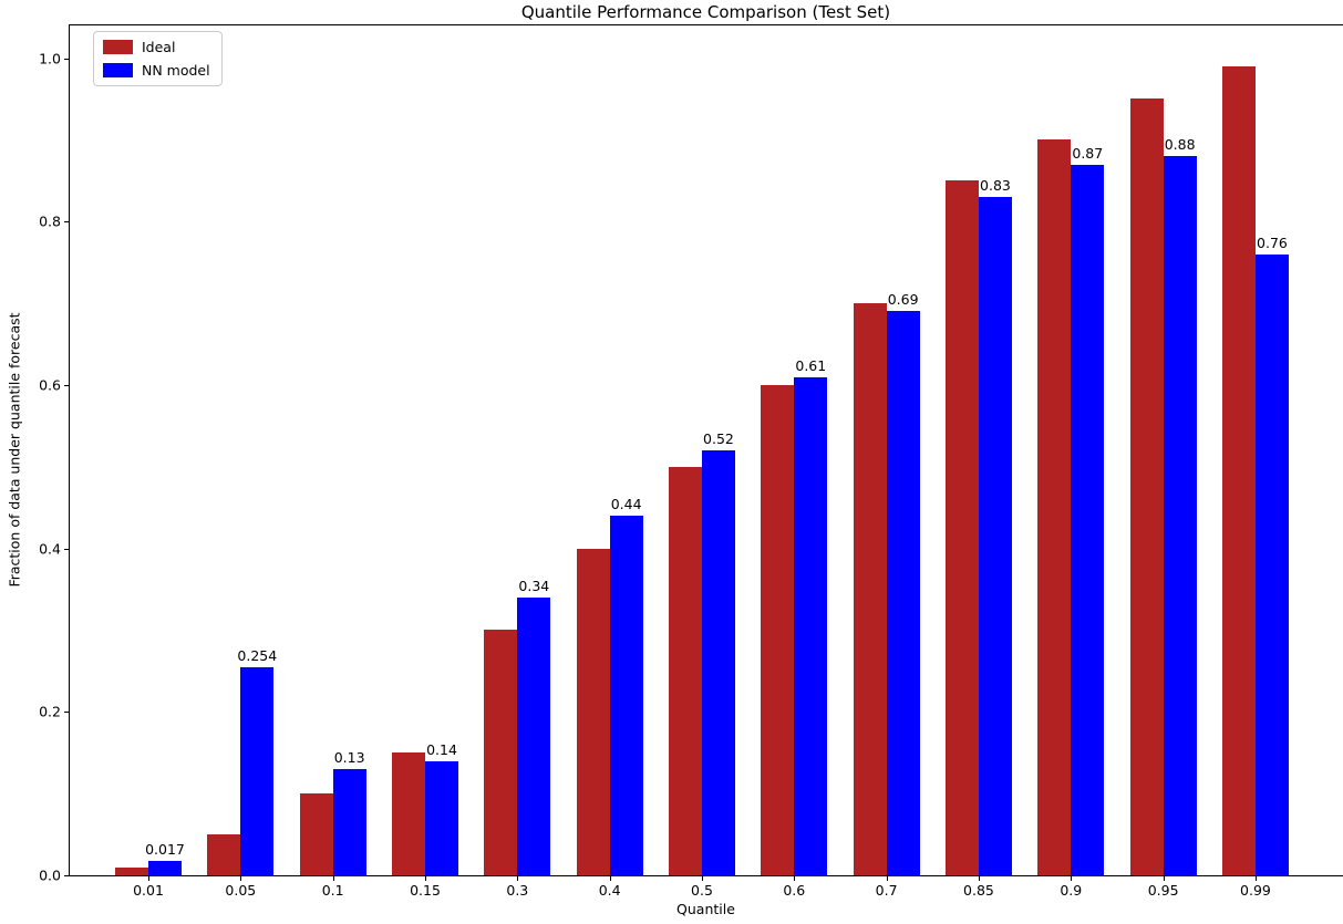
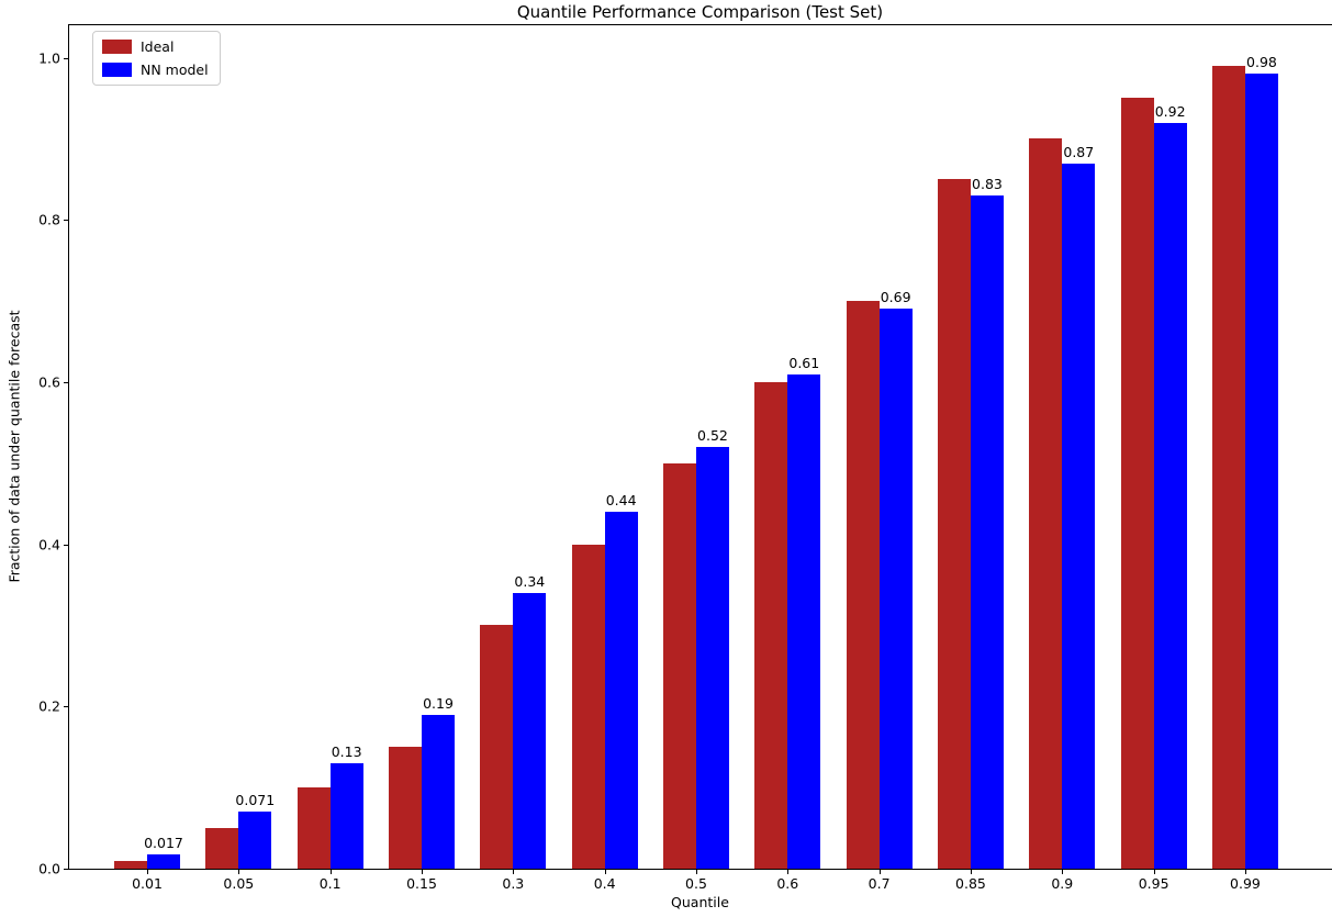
NN model/0.05: 0.254 -> 0.071
NN model/0.15: 0.14 -> 0.19
NN model/0.95: 0.88 -> 0.92
NN model/0.99: 0.76 -> 0.98
